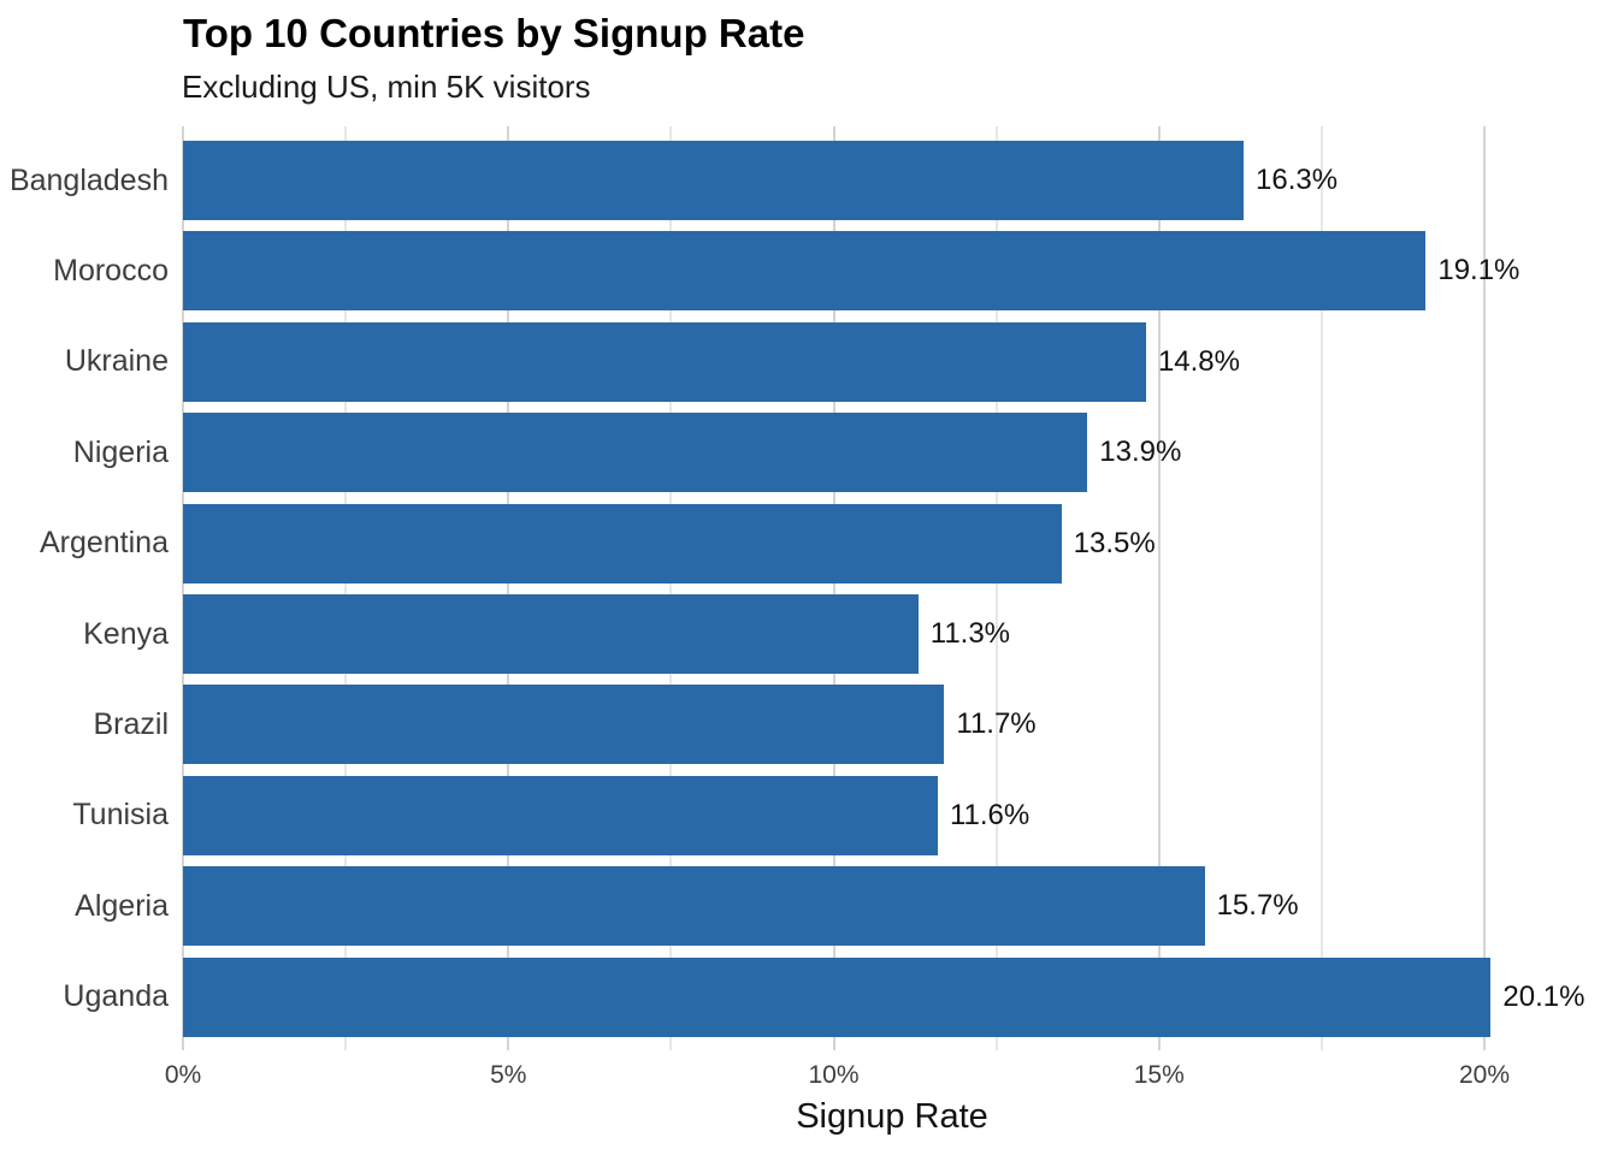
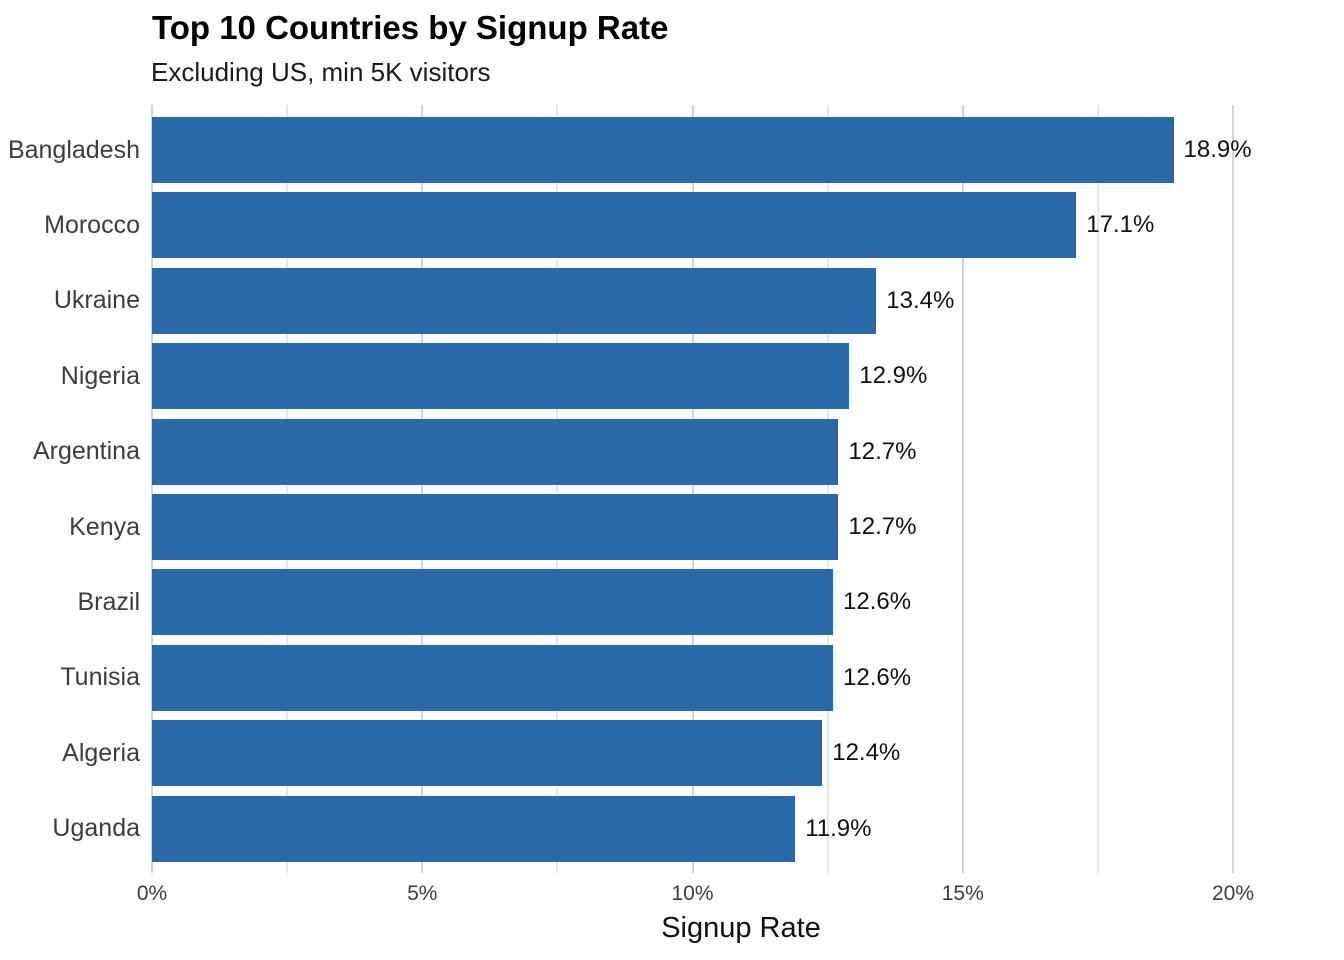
Bangladesh: 16.3% -> 18.9%
Morocco: 19.1% -> 17.1%
Ukraine: 14.8% -> 13.4%
Nigeria: 13.9% -> 12.9%
Argentina: 13.5% -> 12.7%
Kenya: 11.3% -> 12.7%
Brazil: 11.7% -> 12.6%
Tunisia: 11.6% -> 12.6%
Algeria: 15.7% -> 12.4%
Uganda: 20.1% -> 11.9%
